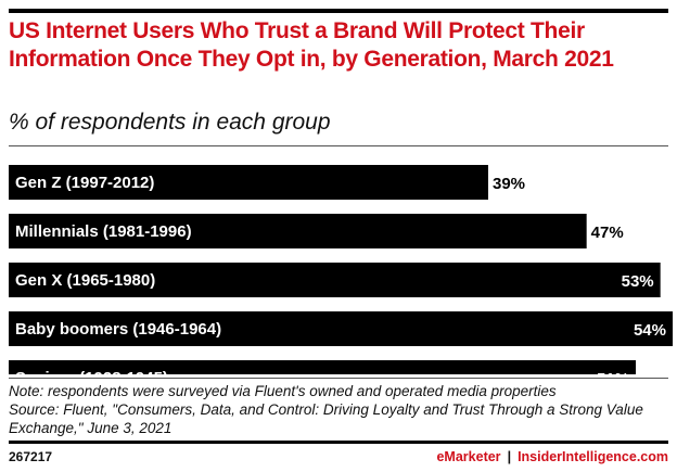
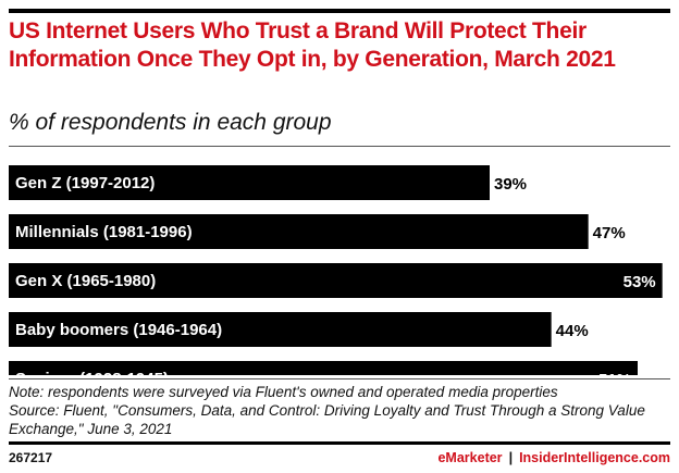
Baby boomers (1946-1964): 54% -> 44%
